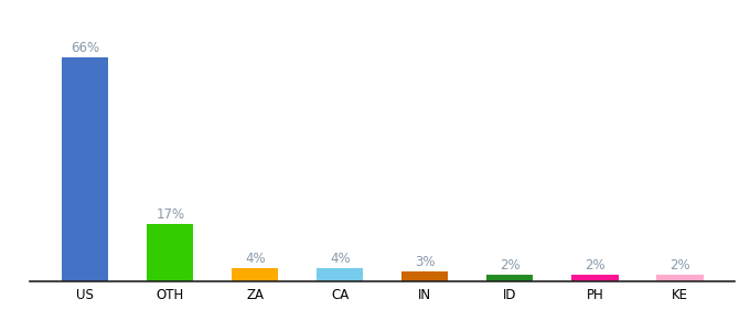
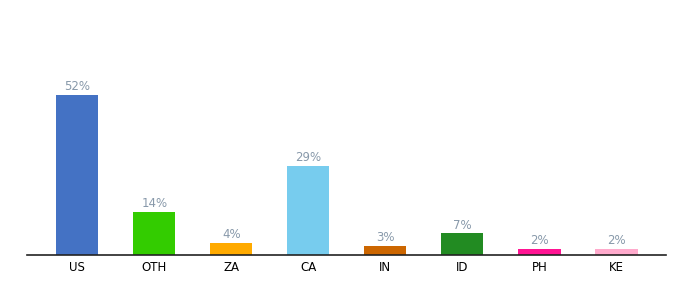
US: 66% -> 52%
OTH: 17% -> 14%
CA: 4% -> 29%
ID: 2% -> 7%
